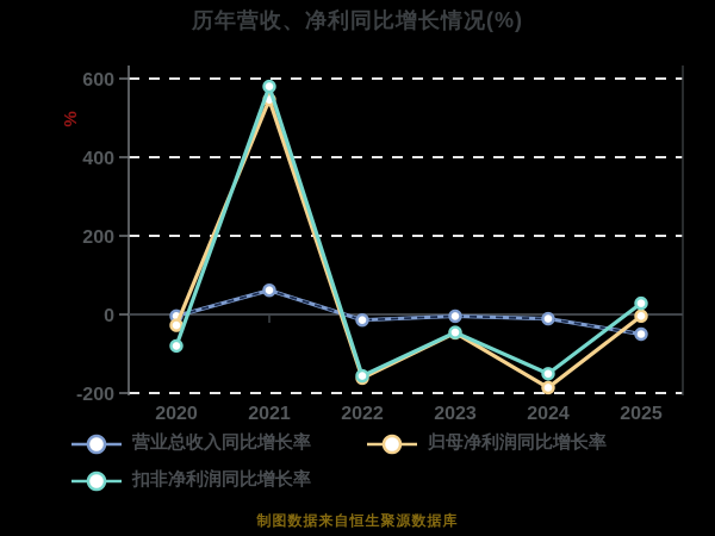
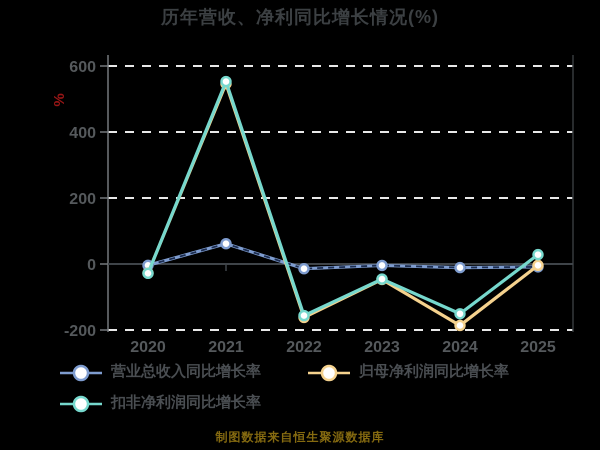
扣非净利润同比增长率/2020: -80 -> -30
扣非净利润同比增长率/2021: 580 -> 550
营业总收入同比增长率/2025: -50 -> -10
